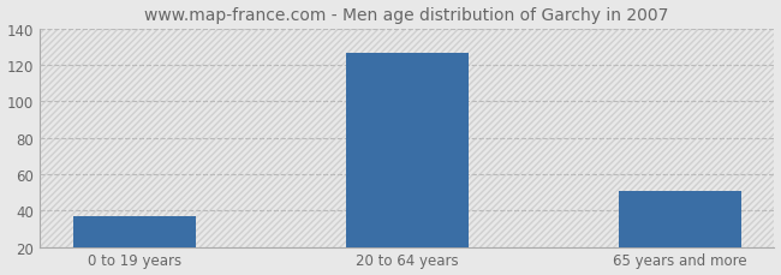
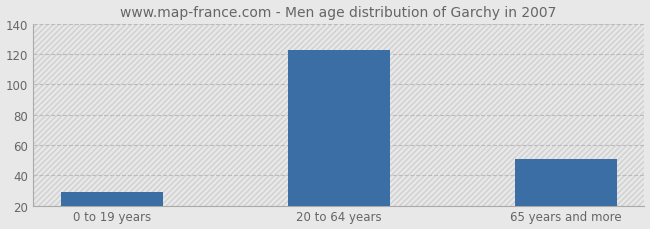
0 to 19 years: 37 -> 29
20 to 64 years: 127 -> 123
